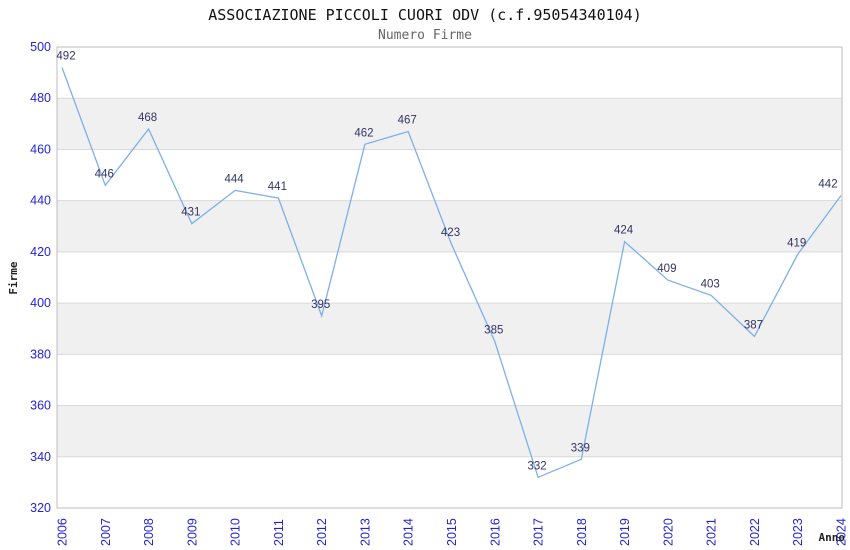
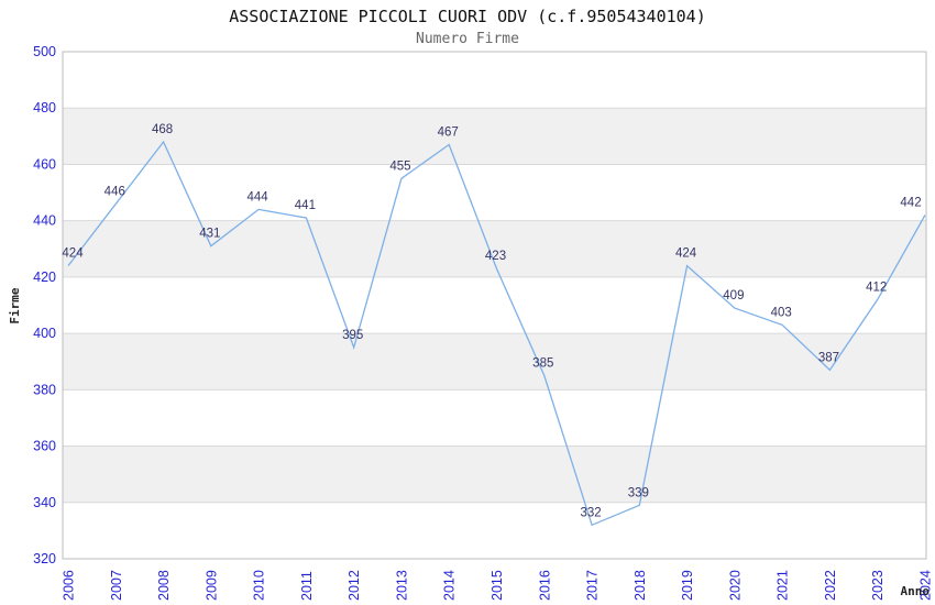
2006: 492 -> 424
2013: 462 -> 455
2023: 419 -> 412
